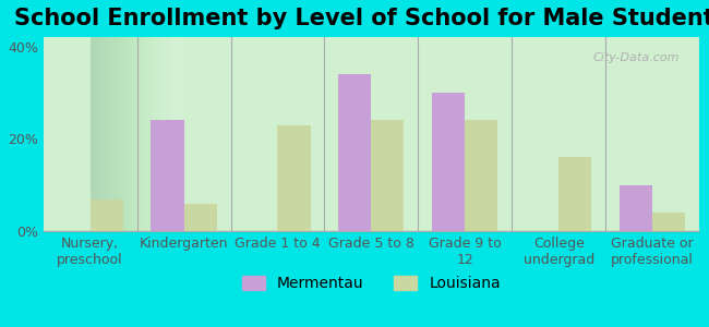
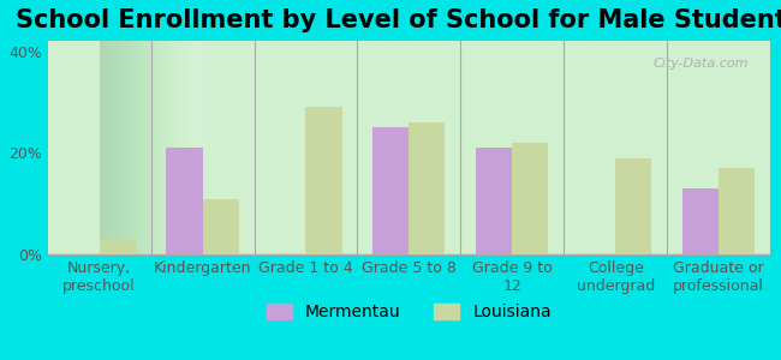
Louisiana/Nursery, preschool: 7% -> 3%
Mermentau/Kindergarten: 24% -> 21%
Louisiana/Kindergarten: 6% -> 11%
Louisiana/Grade 1 to 4: 23% -> 29%
Mermentau/Grade 5 to 8: 34% -> 25%
Louisiana/Grade 5 to 8: 24% -> 26%
Mermentau/Grade 9 to 12: 30% -> 21%
Louisiana/Grade 9 to 12: 24% -> 22%
Louisiana/College undergrad: 16% -> 19%
Mermentau/Graduate or professional: 10% -> 13%
Louisiana/Graduate or professional: 4% -> 17%
